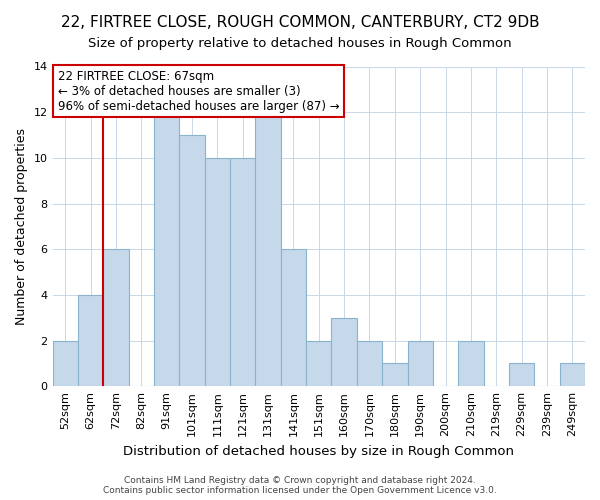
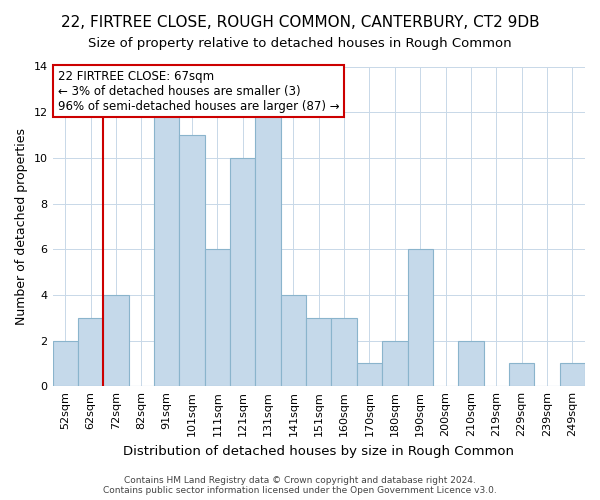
62sqm: 4 -> 3
72sqm: 6 -> 4
111sqm: 10 -> 6
141sqm: 6 -> 4
151sqm: 2 -> 3
170sqm: 2 -> 1
180sqm: 1 -> 2
190sqm: 2 -> 6
